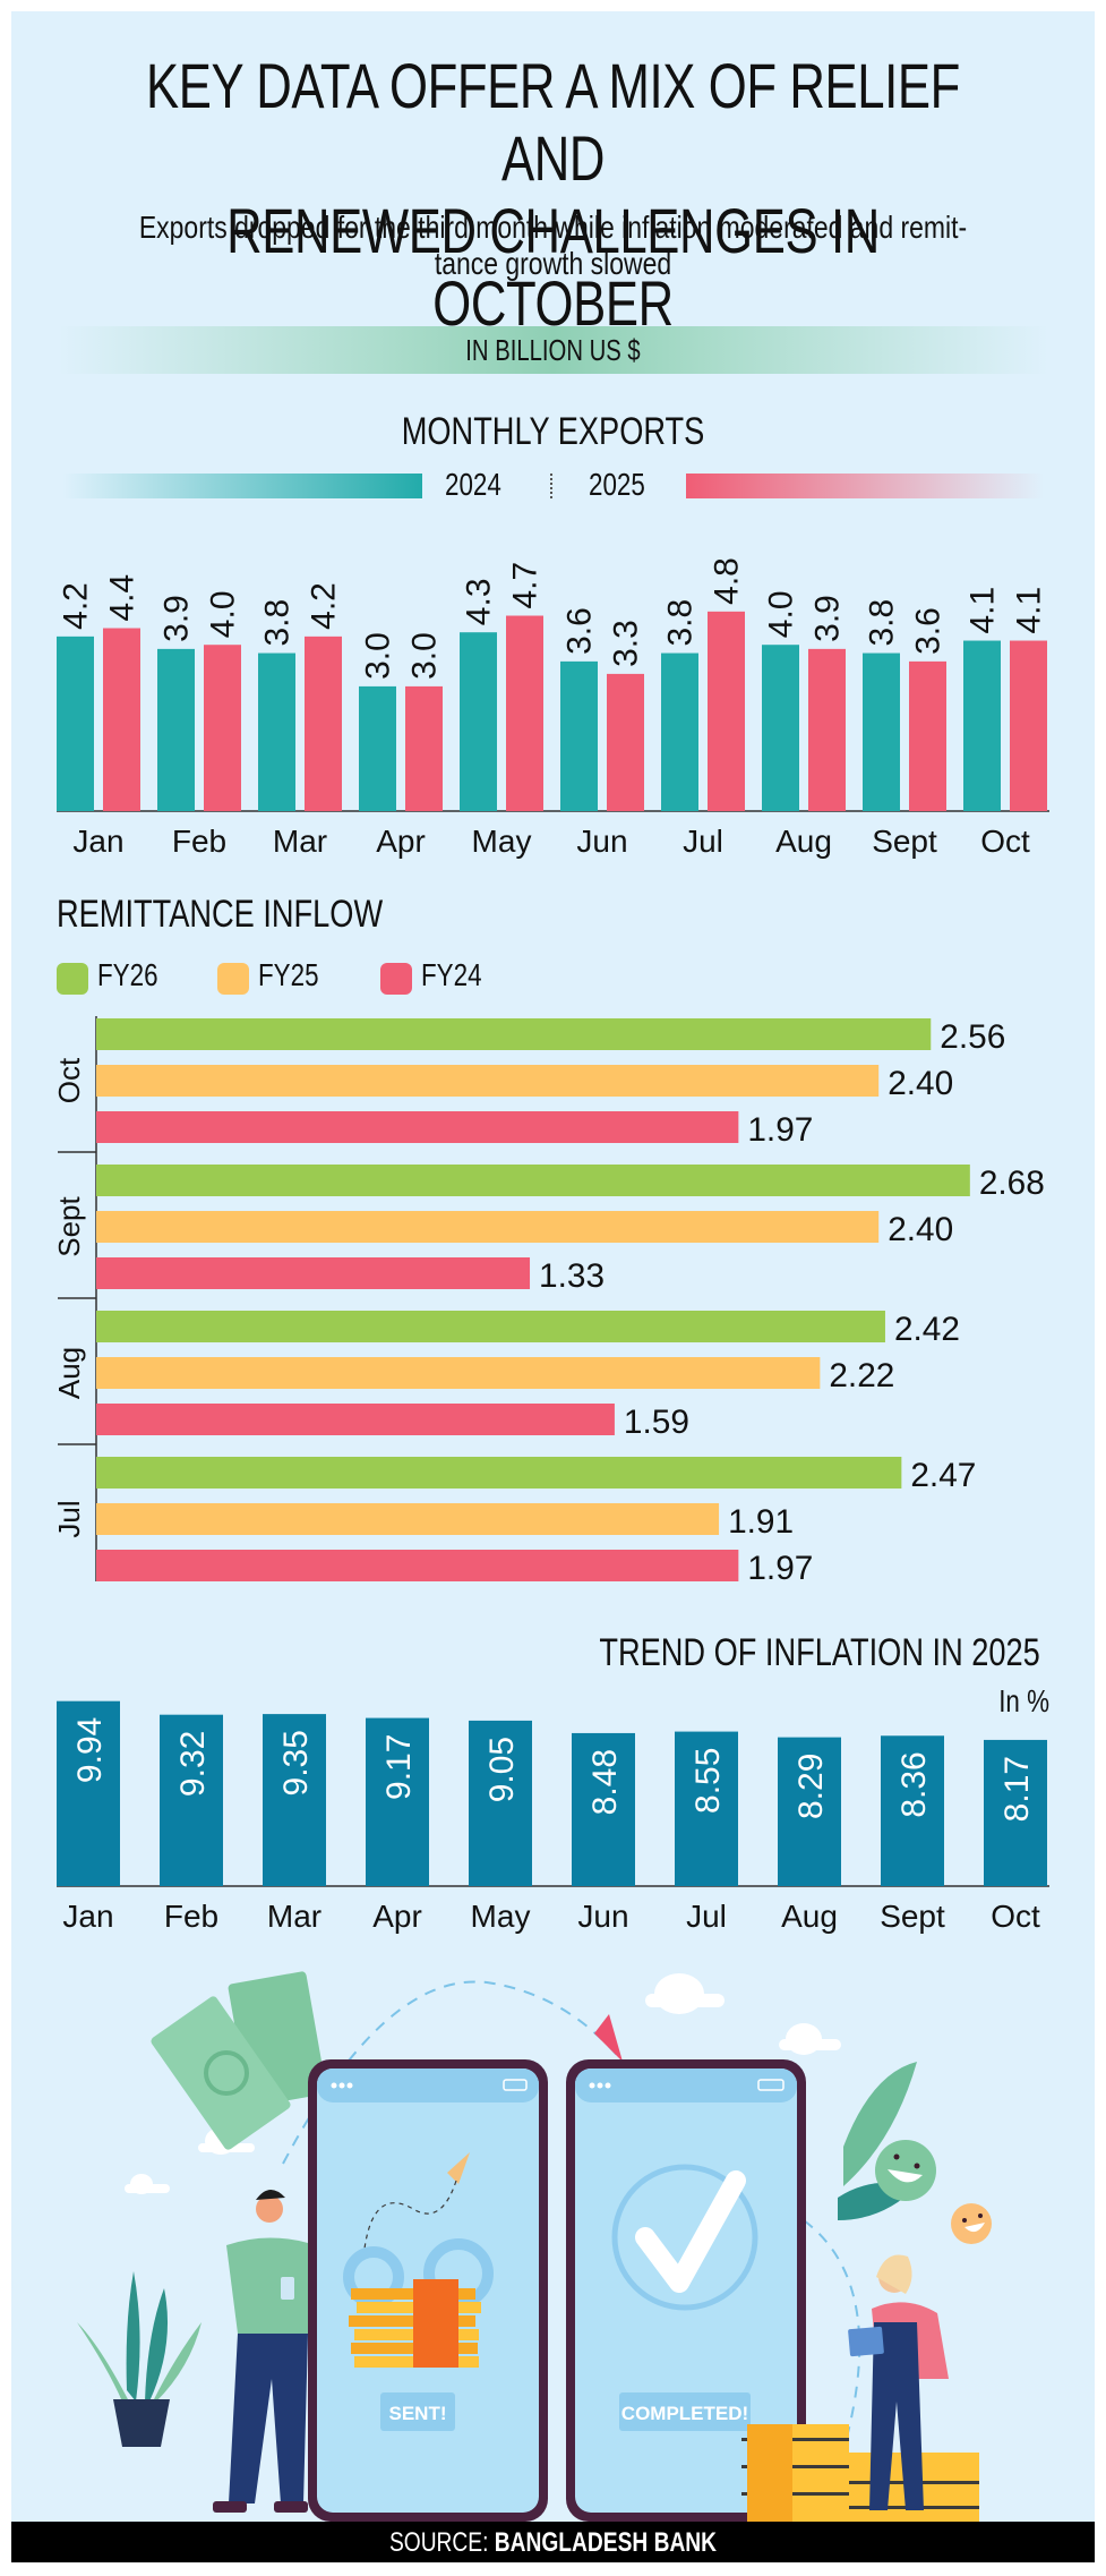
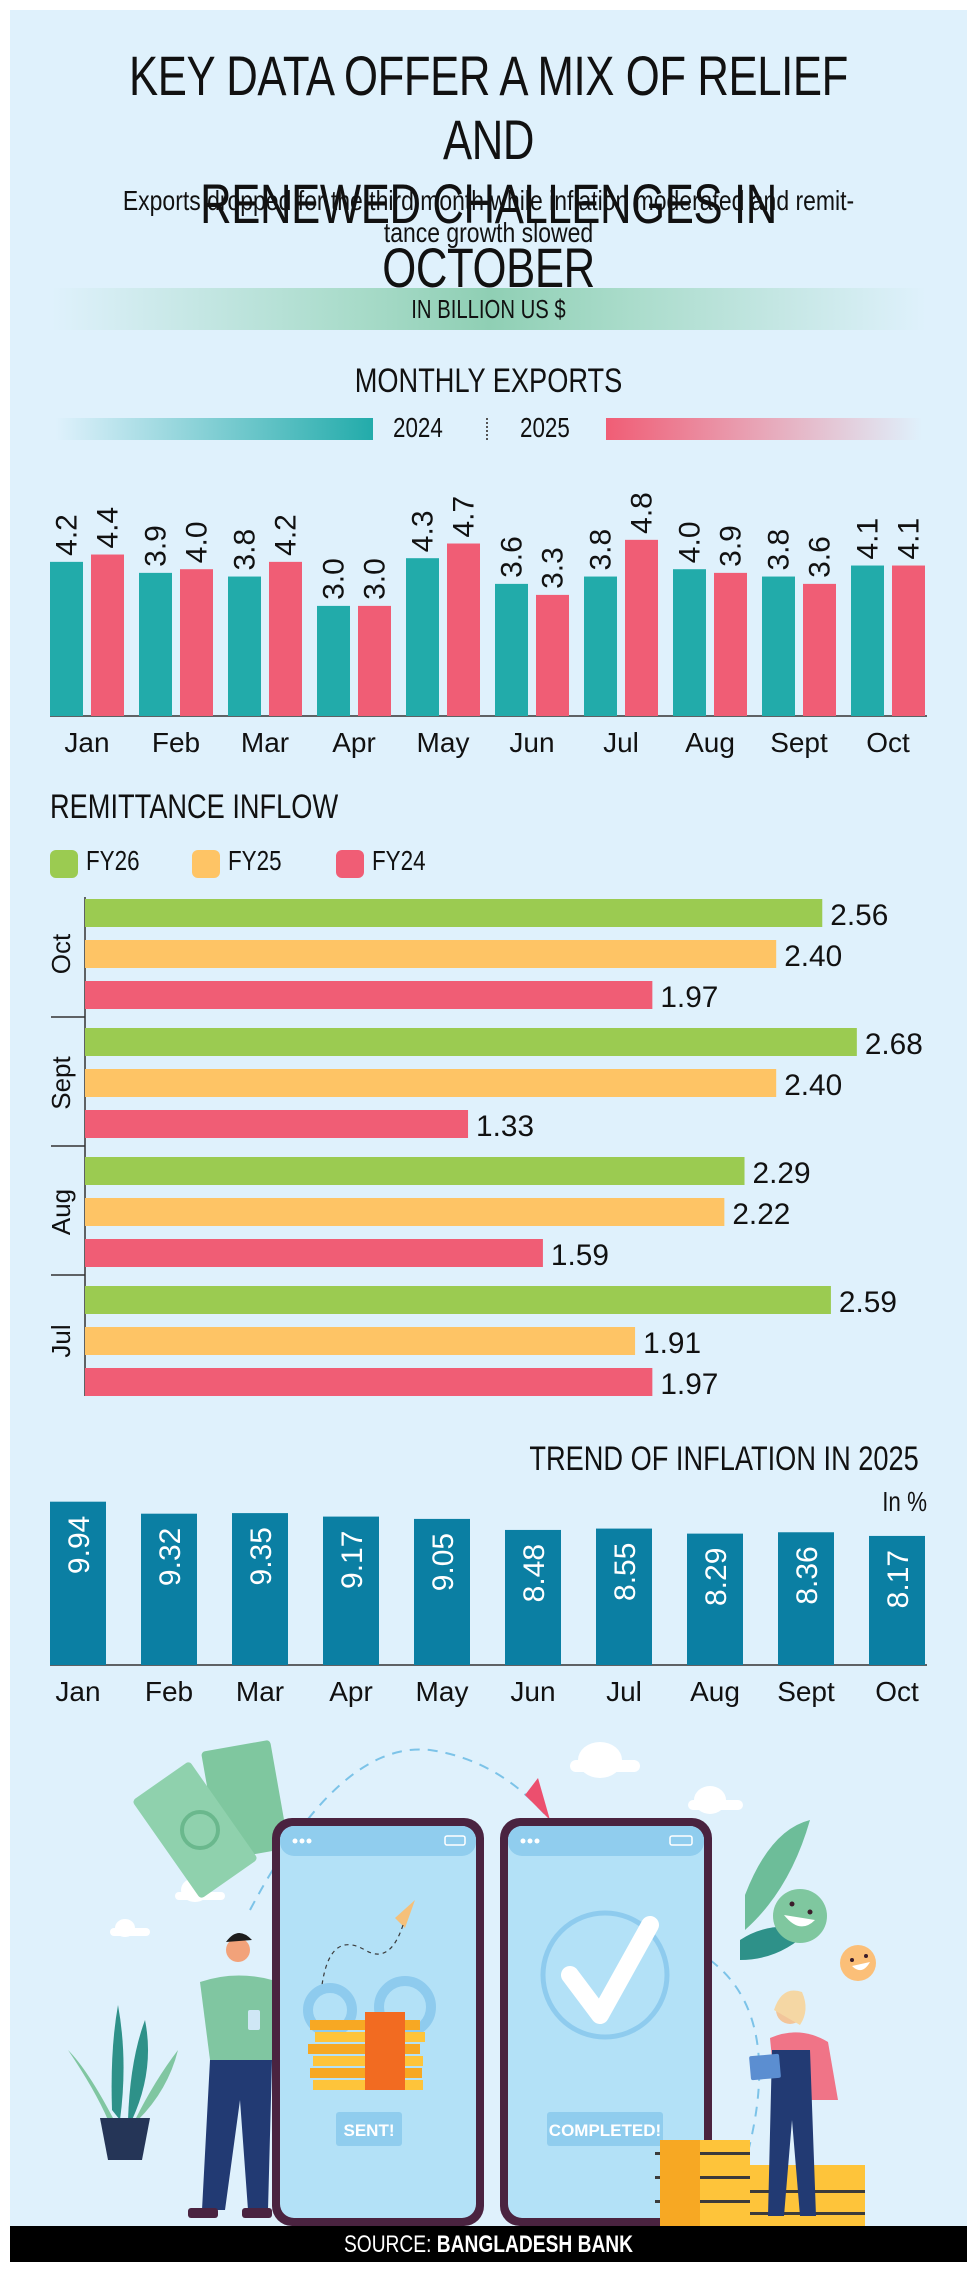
REMITTANCE INFLOW/FY26/Aug: 2.42 -> 2.29
REMITTANCE INFLOW/FY26/Jul: 2.47 -> 2.59
